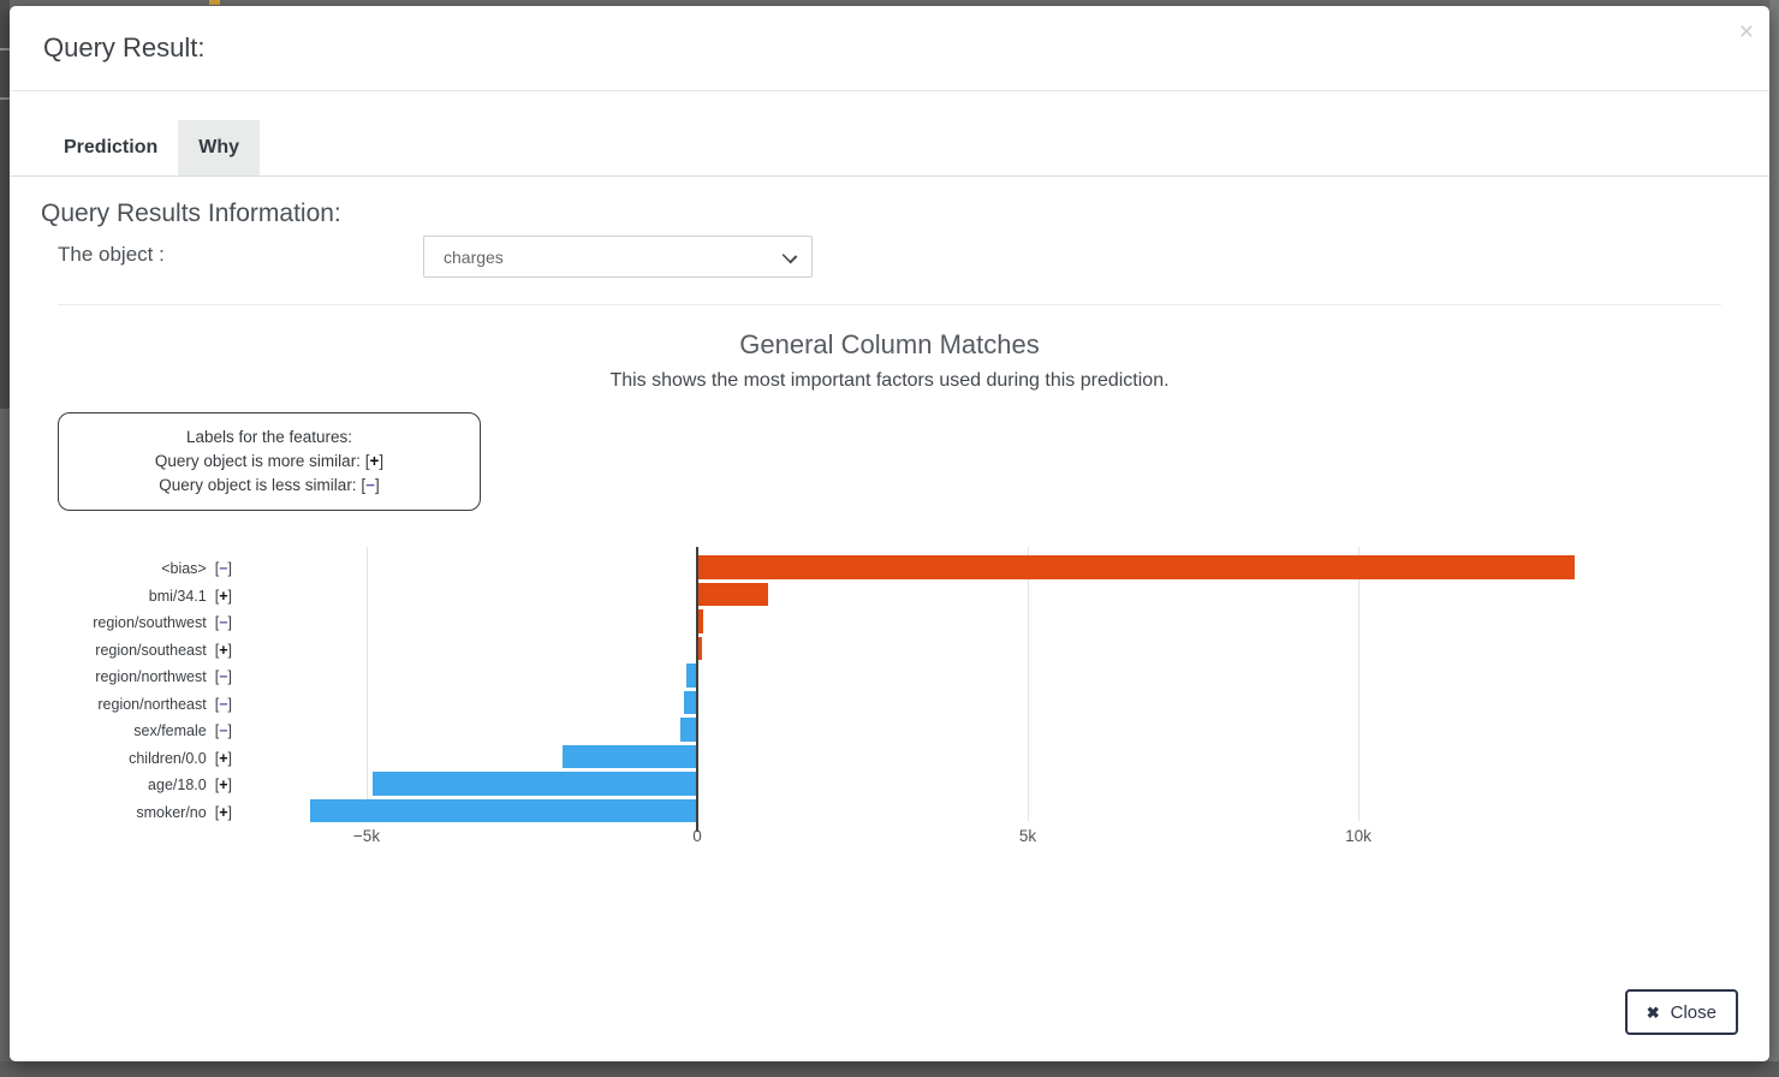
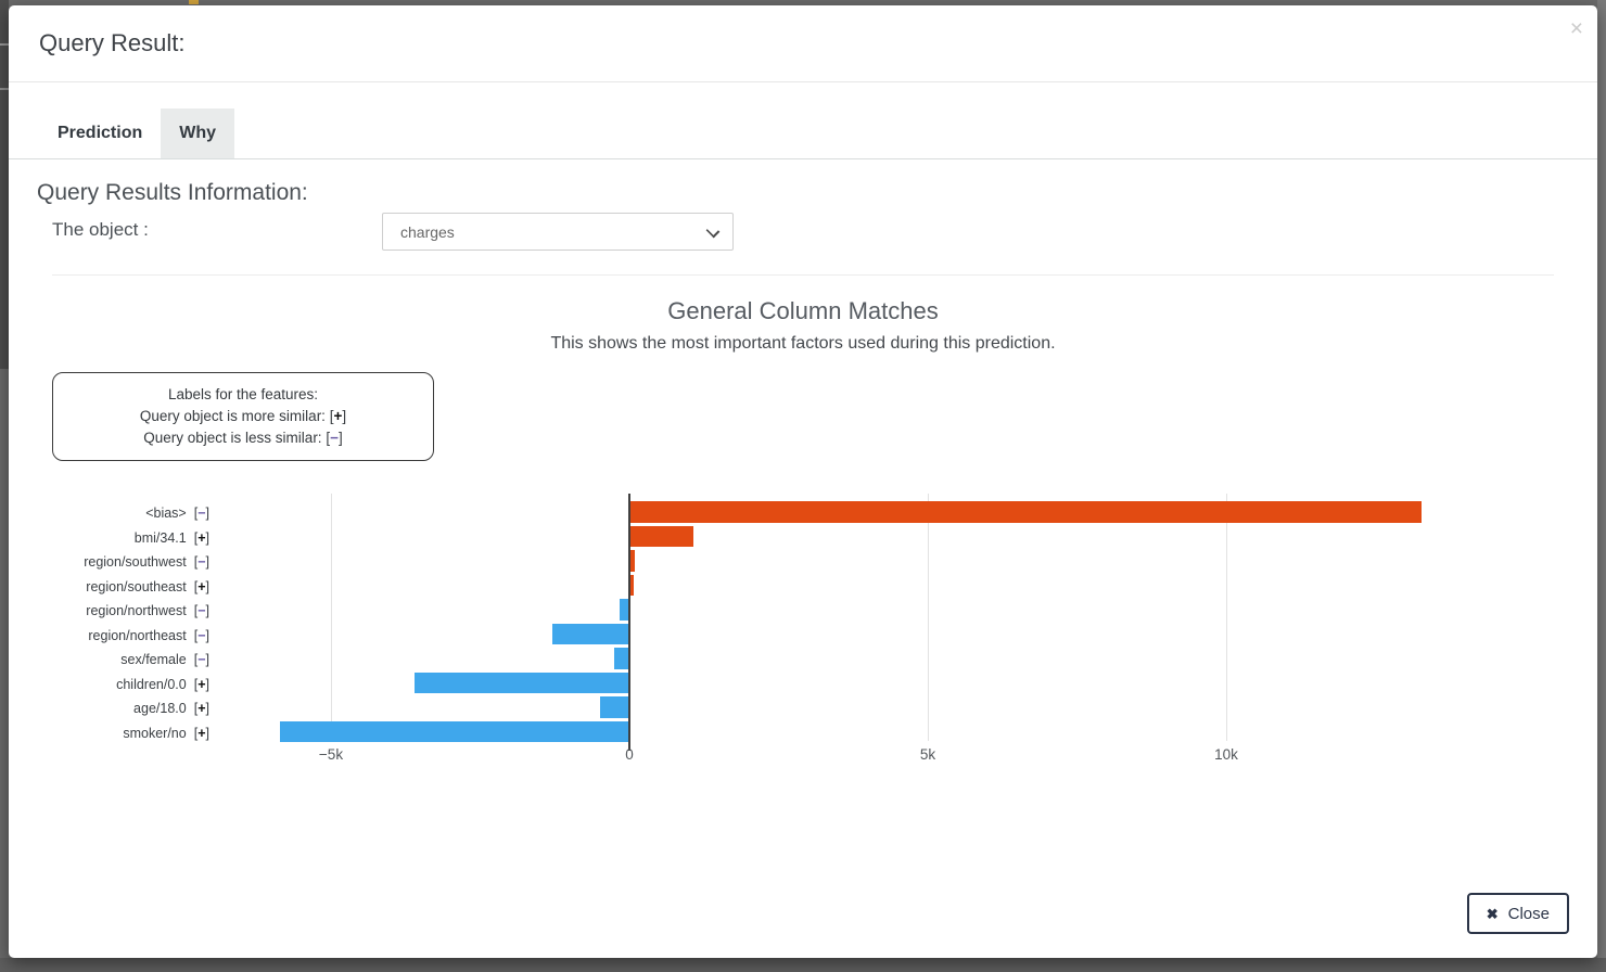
region/northeast: -0.2k -> -1.3k
children/0.0: -2.0k -> -3.6k
age/18.0: -4.9k -> -0.5k
